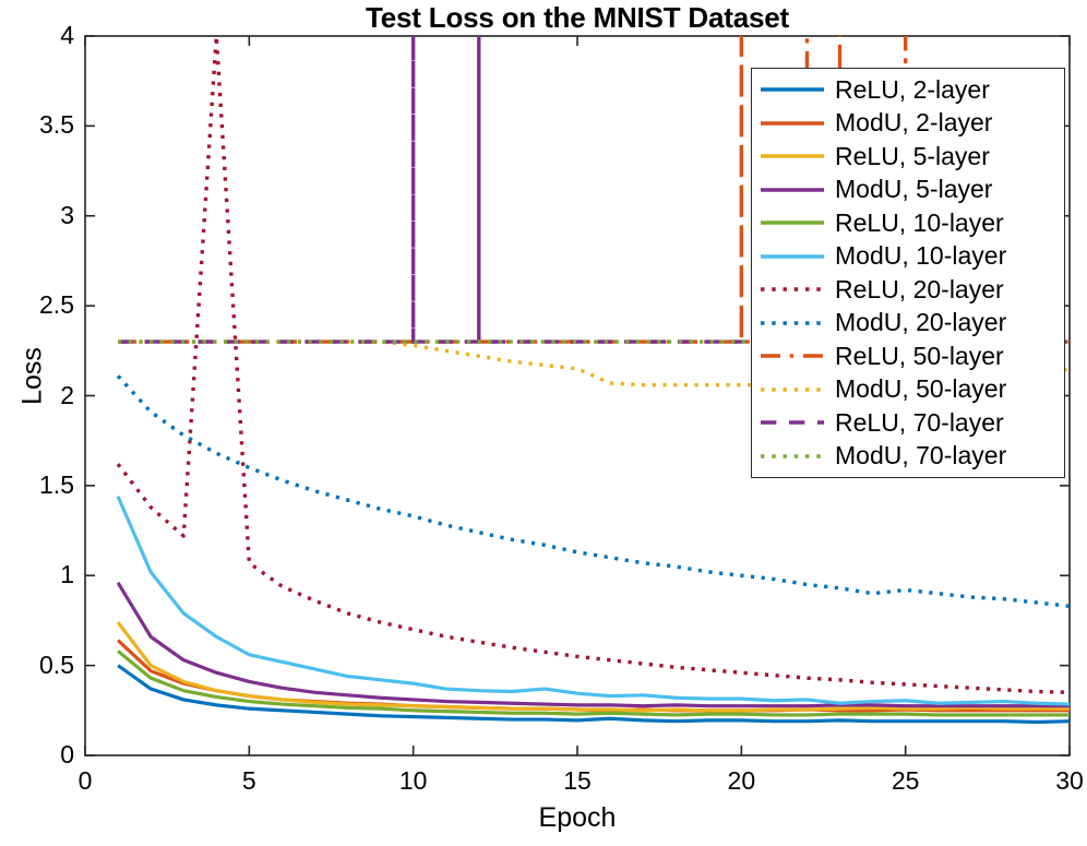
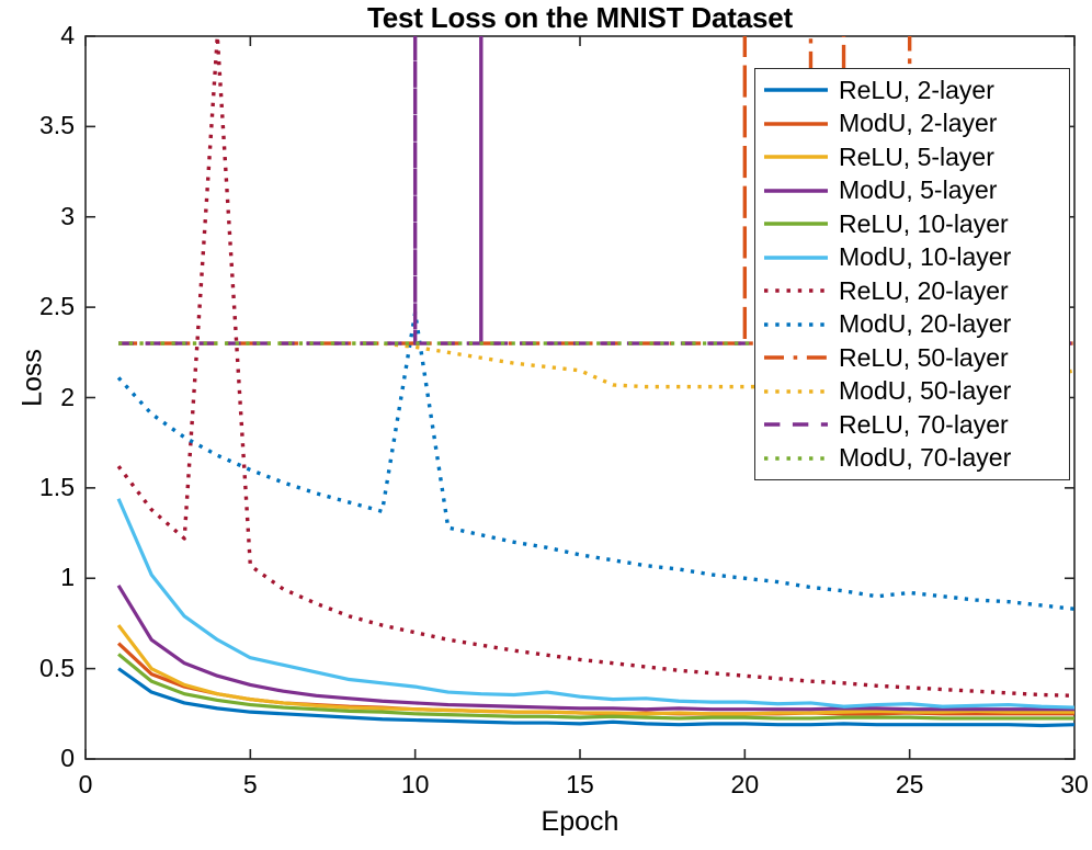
ReLU, 50-layer/1: 4 -> 3
ModU, 20-layer/10: 1.33 -> 2.47
